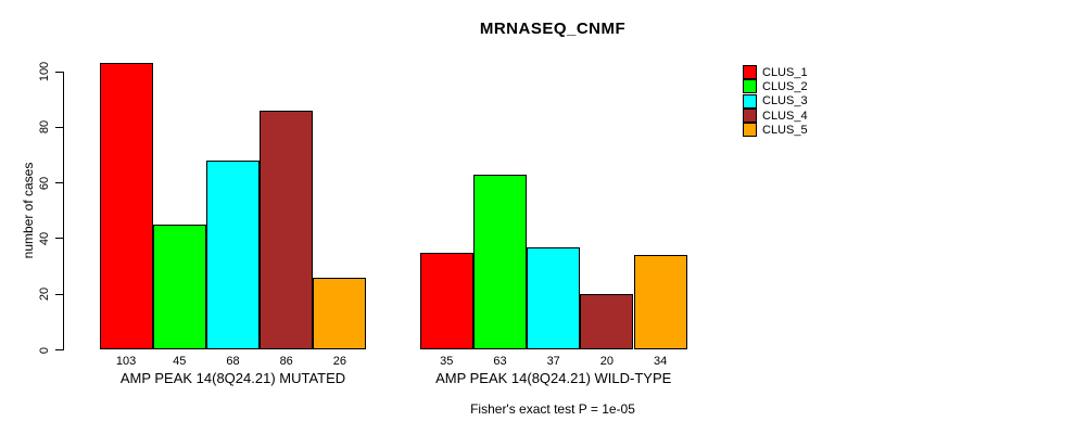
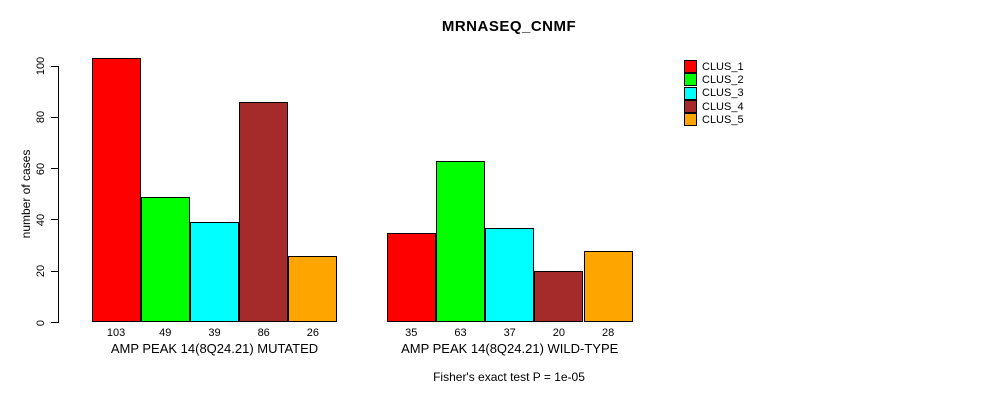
CLUS_2/AMP PEAK 14(8Q24.21) MUTATED: 45 -> 49
CLUS_3/AMP PEAK 14(8Q24.21) MUTATED: 68 -> 39
CLUS_5/AMP PEAK 14(8Q24.21) WILD-TYPE: 34 -> 28
